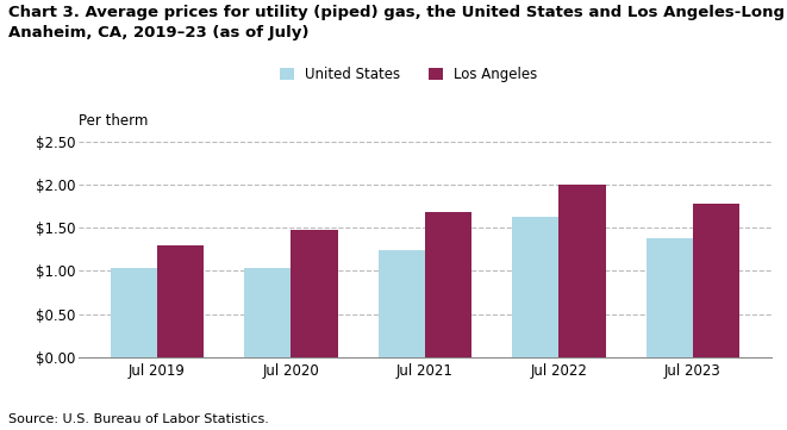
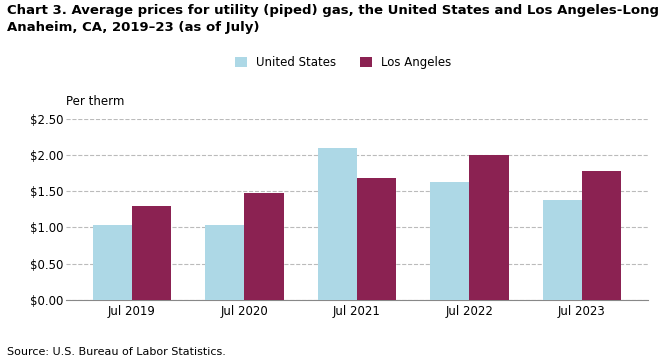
United States/Jul 2021: $1.24 -> $2.10
